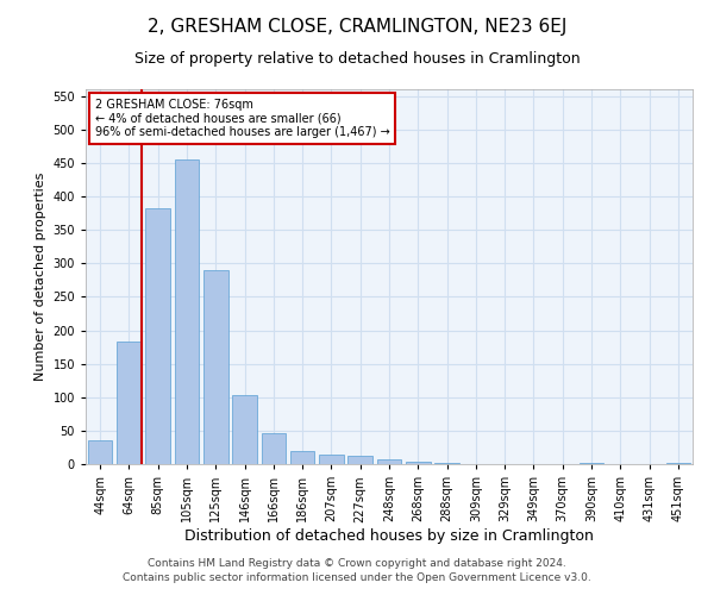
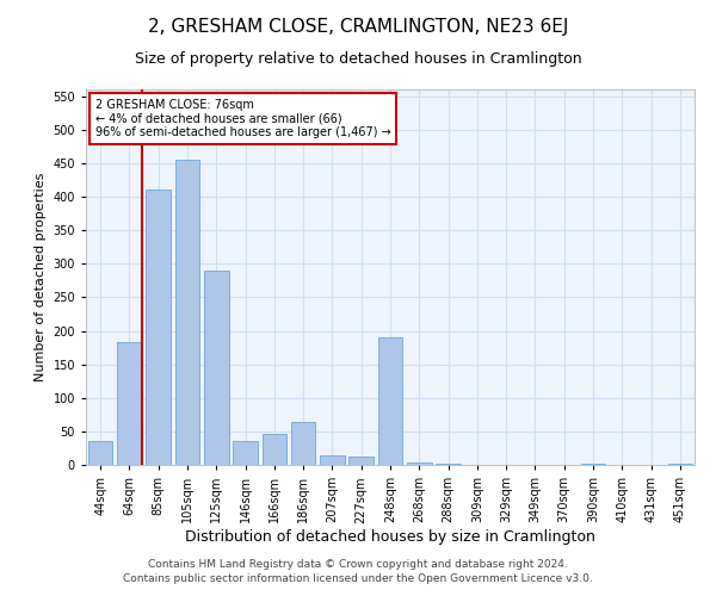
85sqm: 383 -> 410
146sqm: 103 -> 36
186sqm: 20 -> 64
248sqm: 8 -> 190
